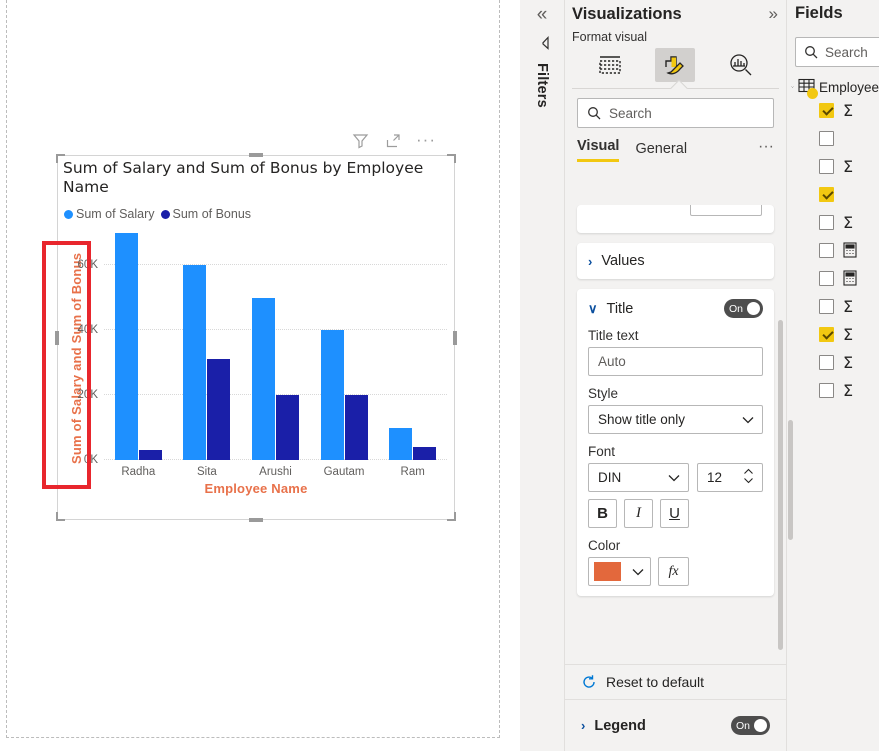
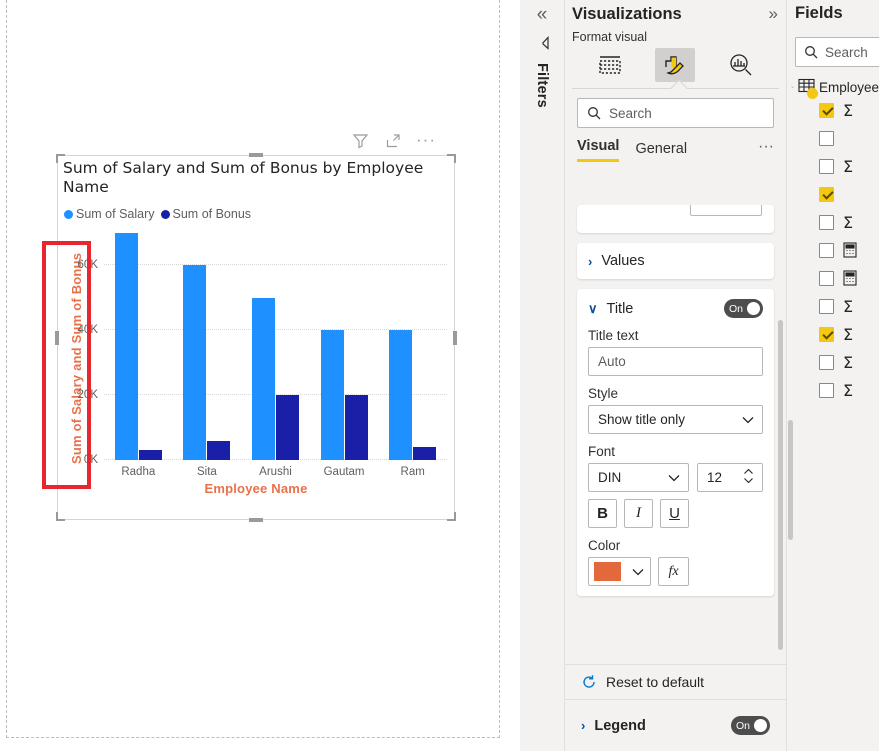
Sum of Bonus/Sita: 31K -> 6K
Sum of Salary/Ram: 10K -> 40K
